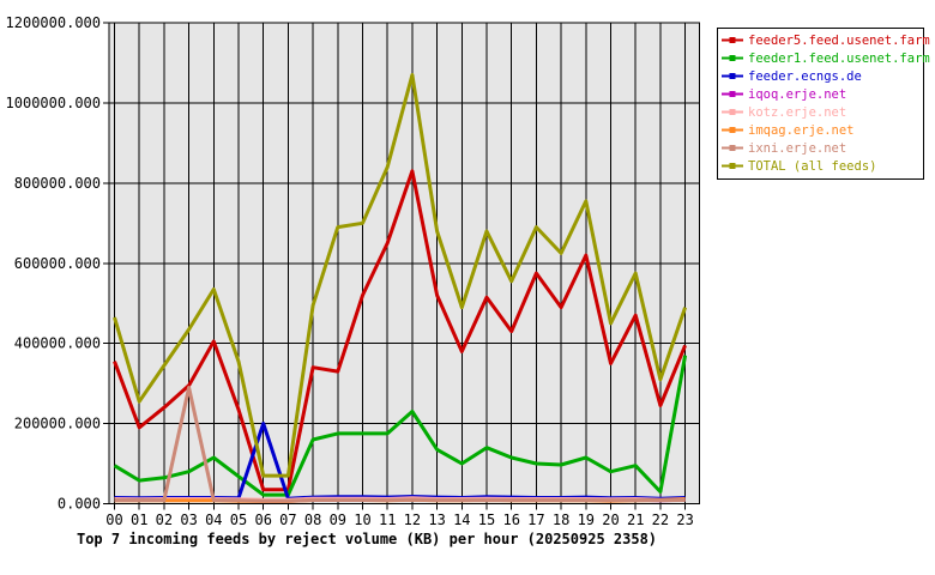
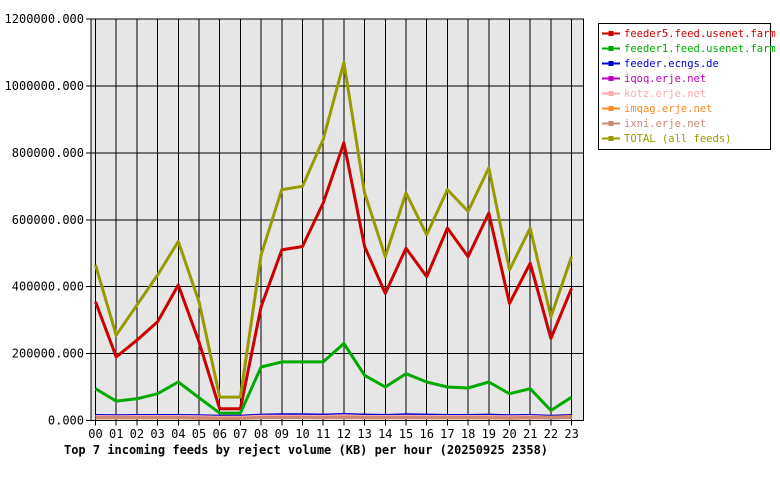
ixni.erje.net/03: 290000 -> 10000
feeder.ecngs.de/06: 200000 -> 10000
feeder5.feed.usenet.farm/09: 330000 -> 510000
feeder1.feed.usenet.farm/23: 370000 -> 70000
